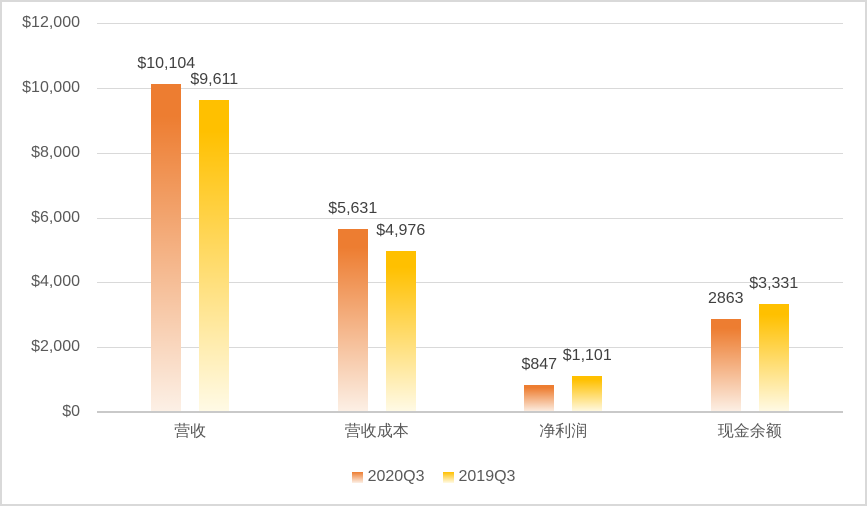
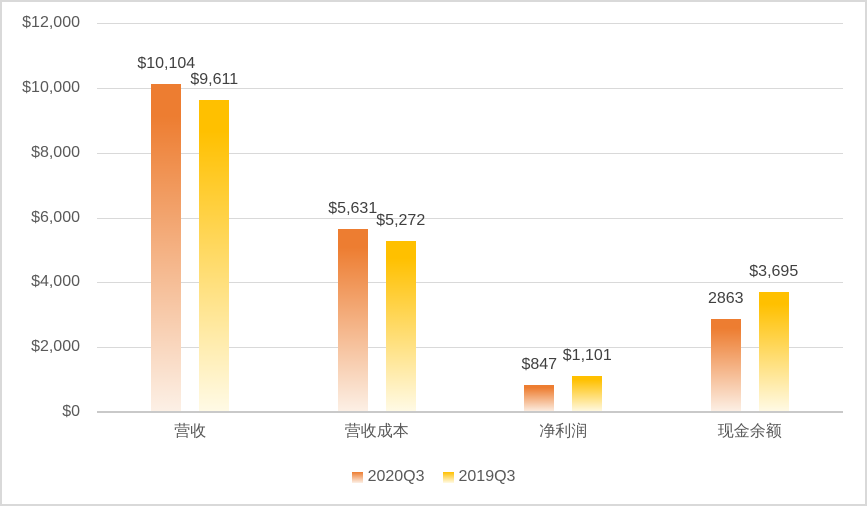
2019Q3/营收成本: $4,976 -> $5,272
2019Q3/现金余额: $3,331 -> $3,695
